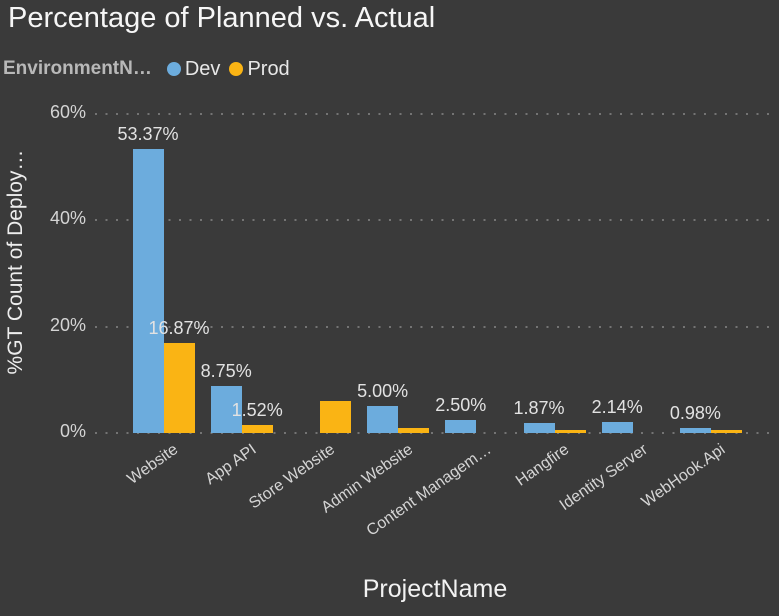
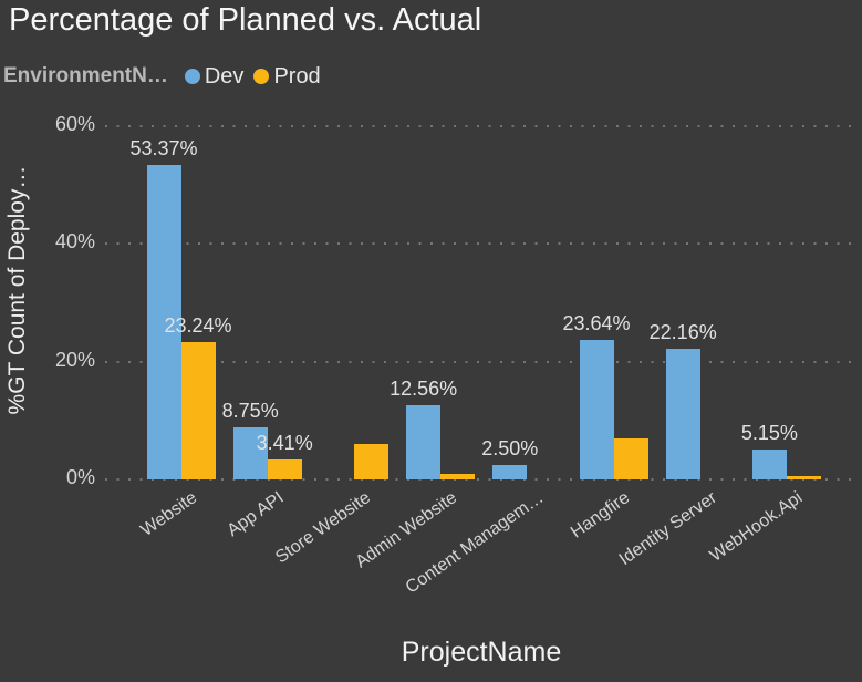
Prod/Website: 16.87% -> 23.24%
Prod/App API: 1.52% -> 3.41%
Dev/Admin Website: 5.00% -> 12.56%
Dev/Hangfire: 1.87% -> 23.64%
Prod/Hangfire: 1% -> 7%
Dev/Identity Server: 2.14% -> 22.16%
Dev/WebHook.Api: 0.98% -> 5.15%
